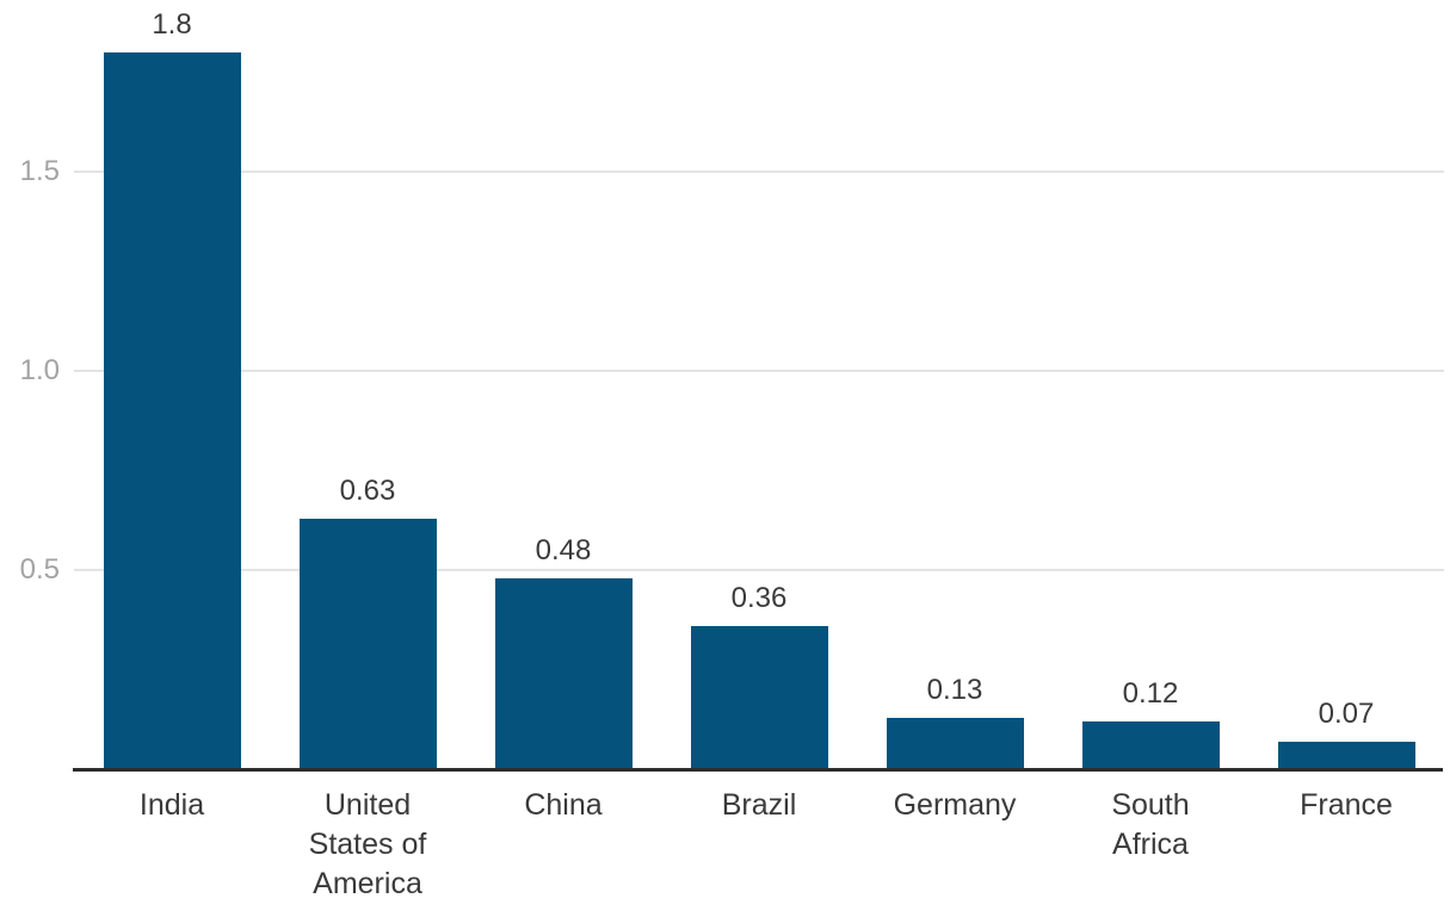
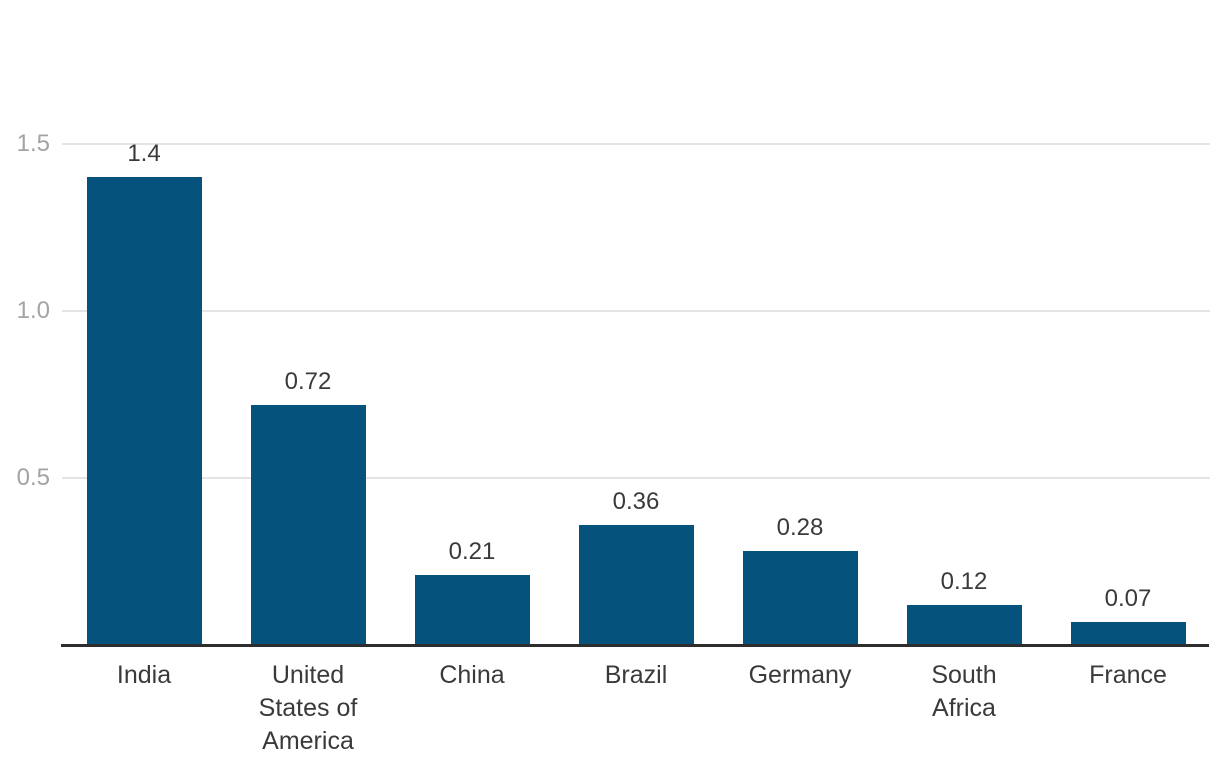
India: 1.8 -> 1.4
United States of America: 0.63 -> 0.72
China: 0.48 -> 0.21
Germany: 0.13 -> 0.28
